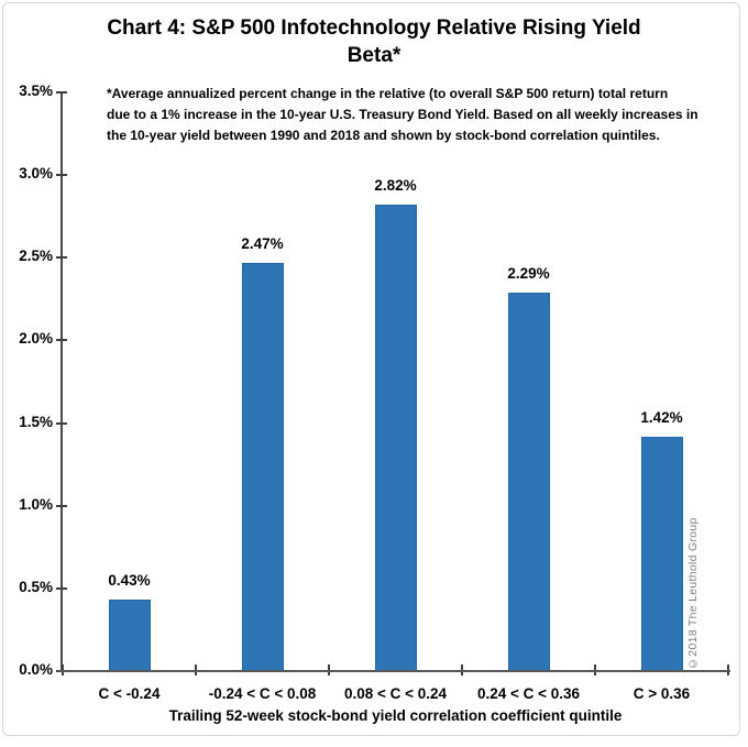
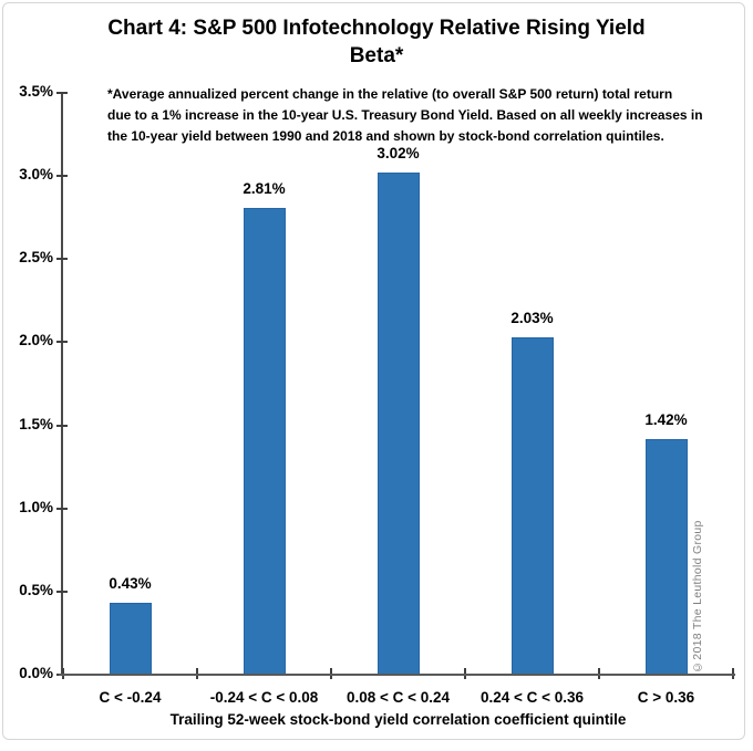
-0.24 < C < 0.08: 2.47% -> 2.81%
0.08 < C < 0.24: 2.82% -> 3.02%
0.24 < C < 0.36: 2.29% -> 2.03%
